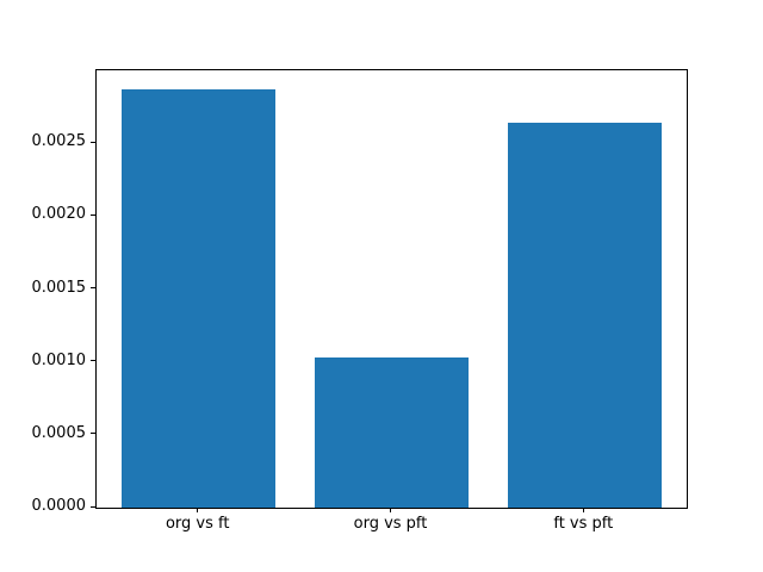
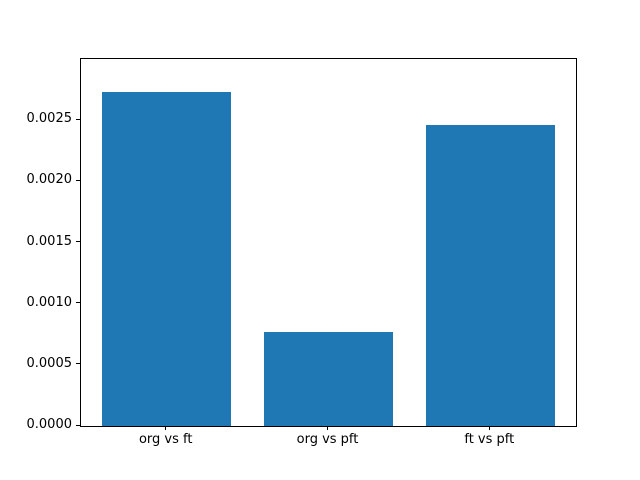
org vs ft: 0.00287 -> 0.00273
org vs pft: 0.00103 -> 0.00077
ft vs pft: 0.00264 -> 0.00246
